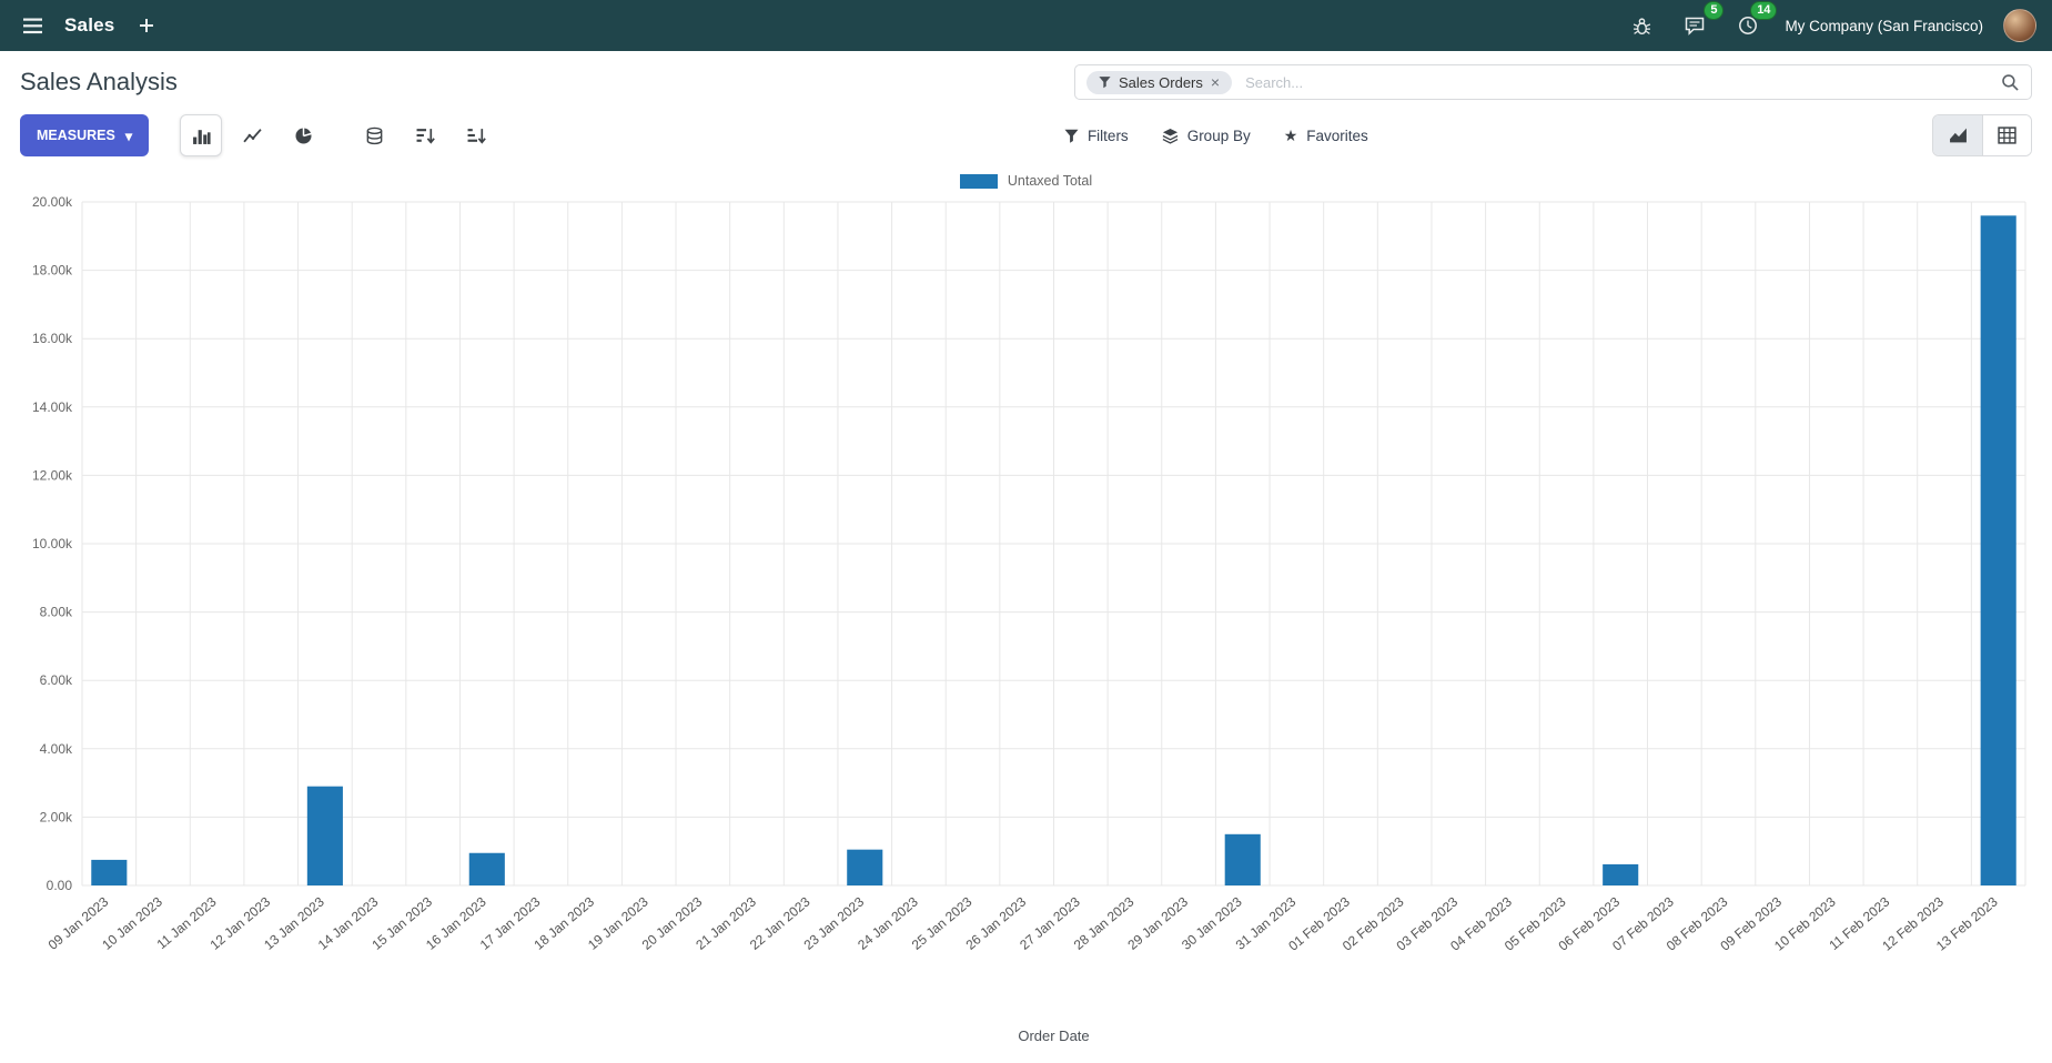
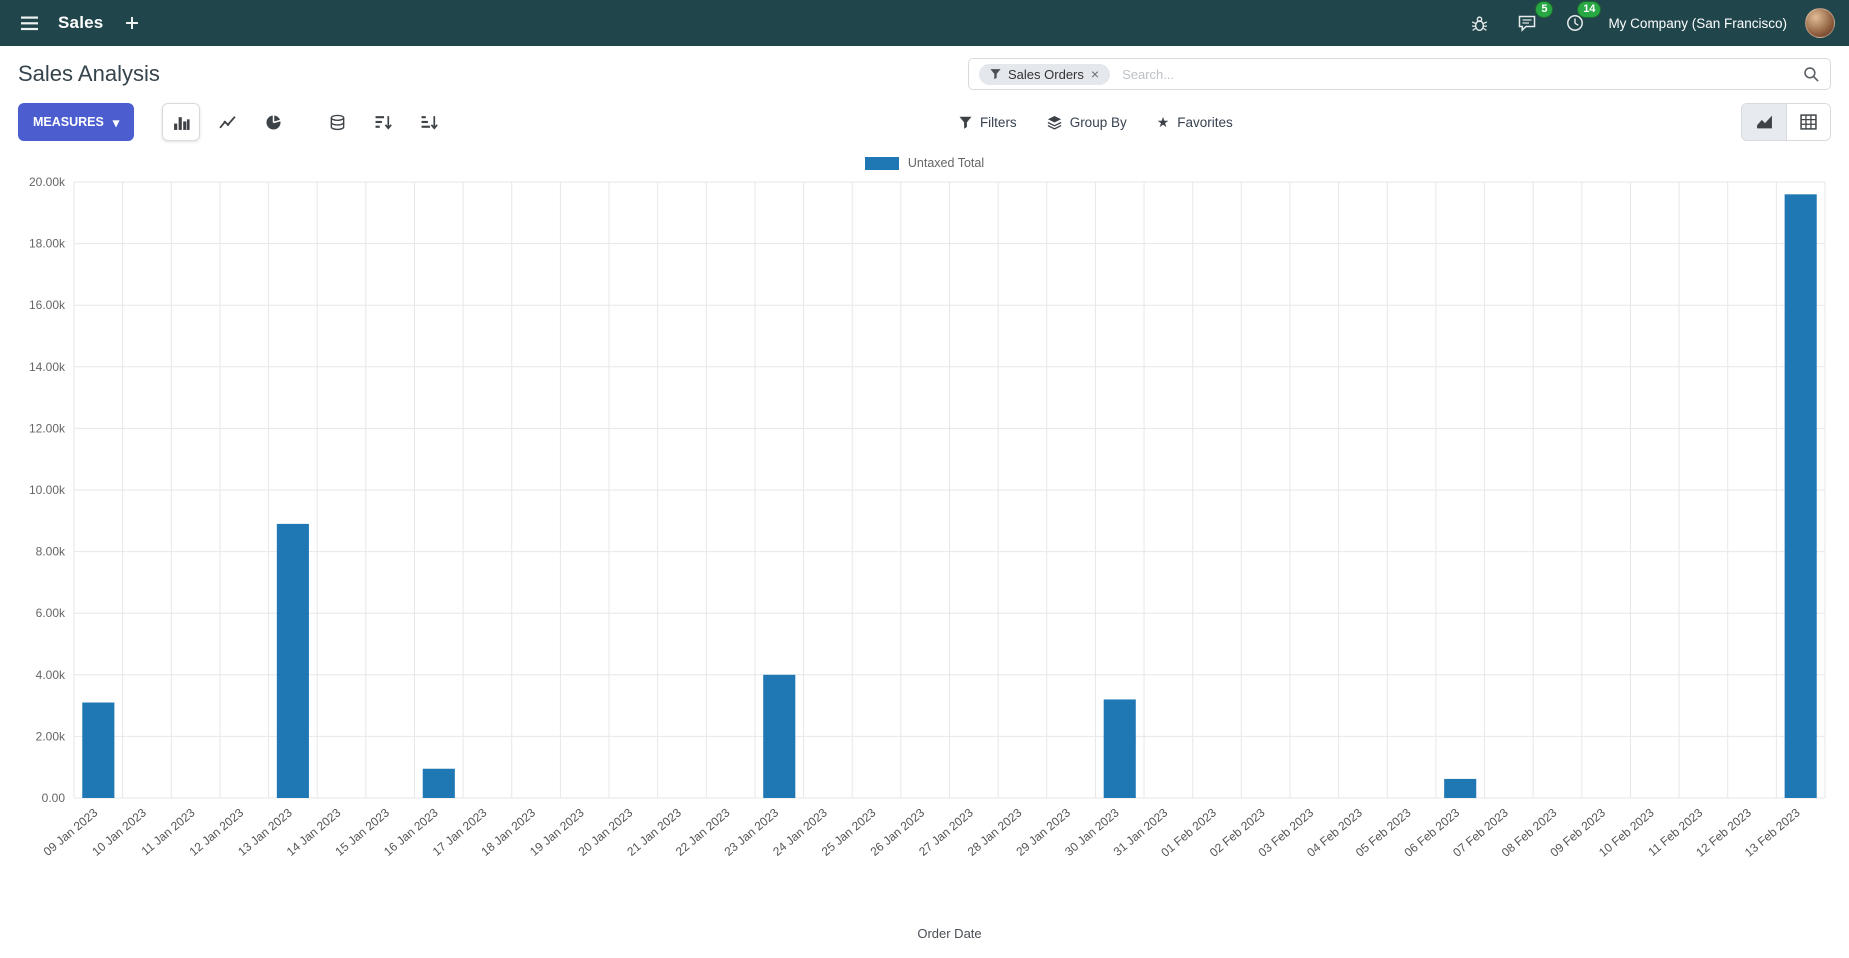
09 Jan 2023: 0.8k -> 3.1k
13 Jan 2023: 2.9k -> 8.9k
23 Jan 2023: 1.0k -> 4.0k
30 Jan 2023: 1.5k -> 3.2k
